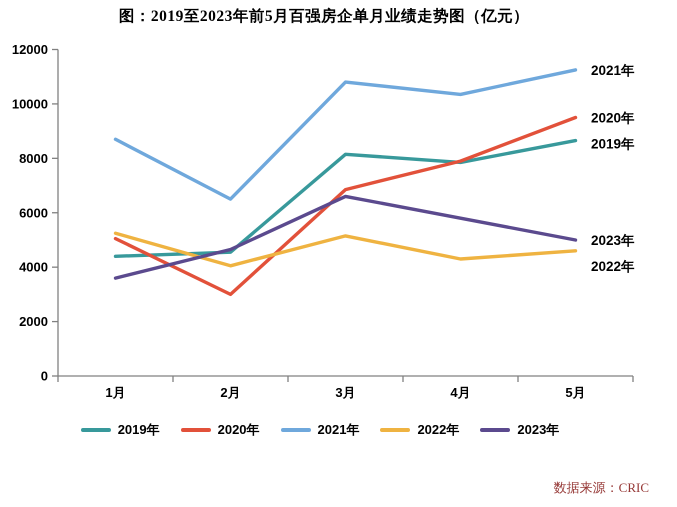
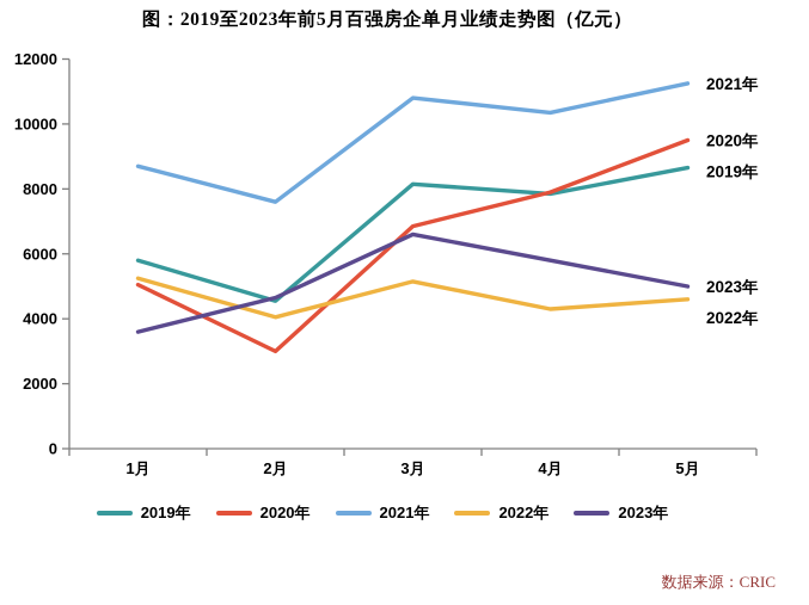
2019年/1月: 4400 -> 5800
2021年/2月: 6500 -> 7600
